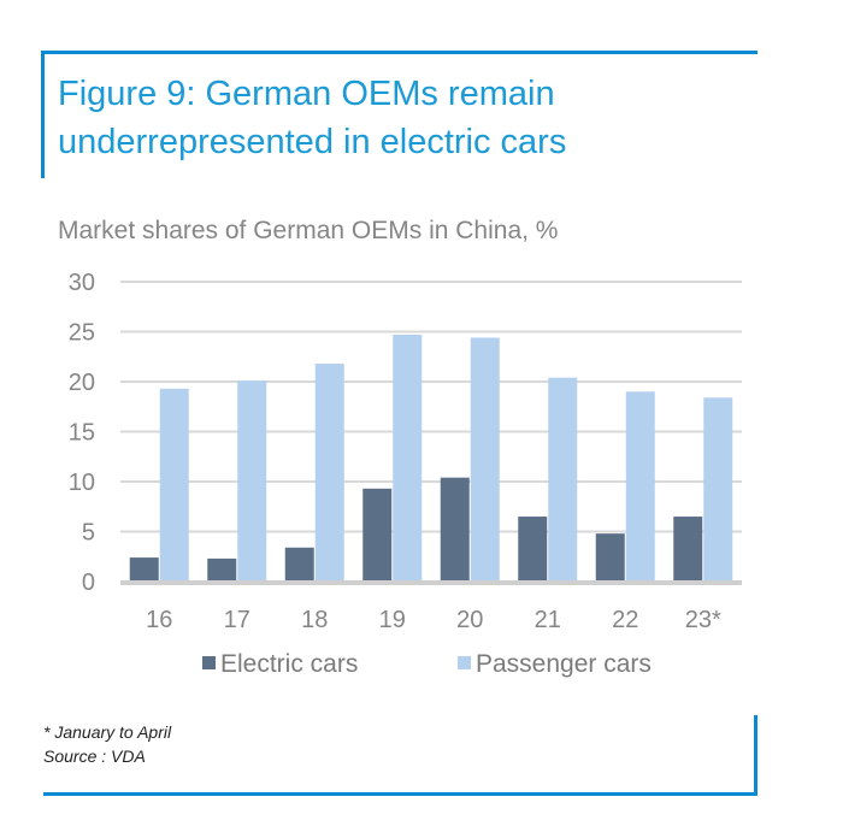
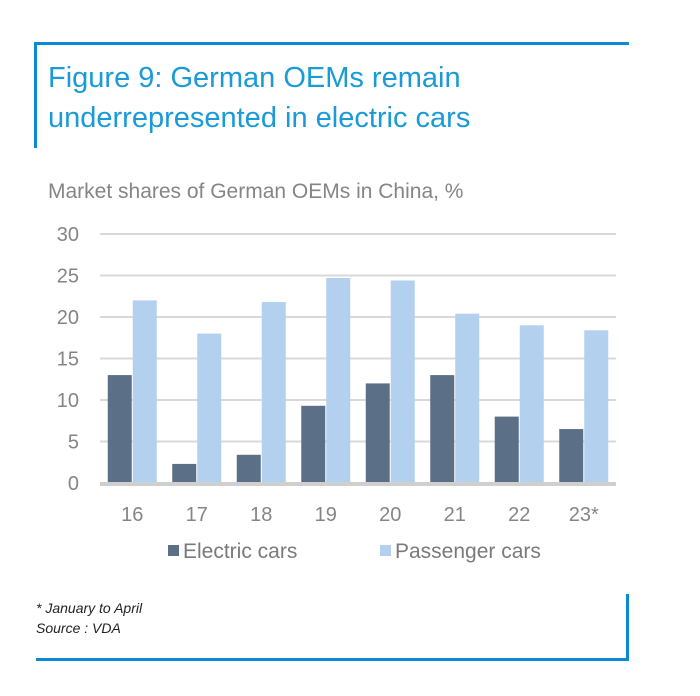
Electric cars/16: 2 -> 13
Passenger cars/16: 19 -> 22
Passenger cars/17: 20 -> 18
Electric cars/20: 10 -> 12
Electric cars/21: 6 -> 13
Electric cars/22: 5 -> 8
